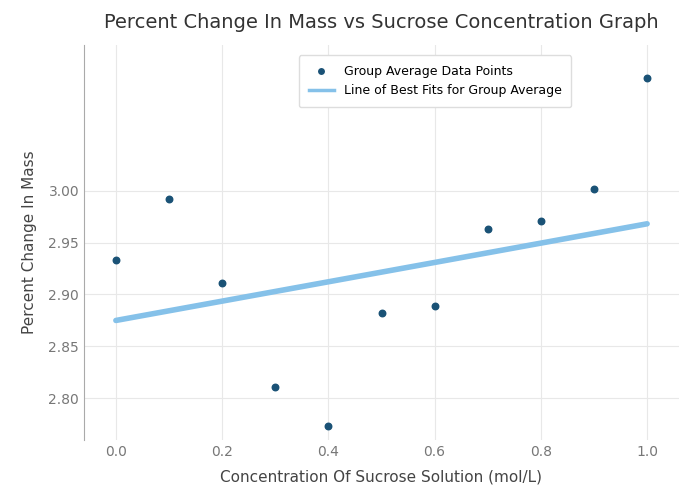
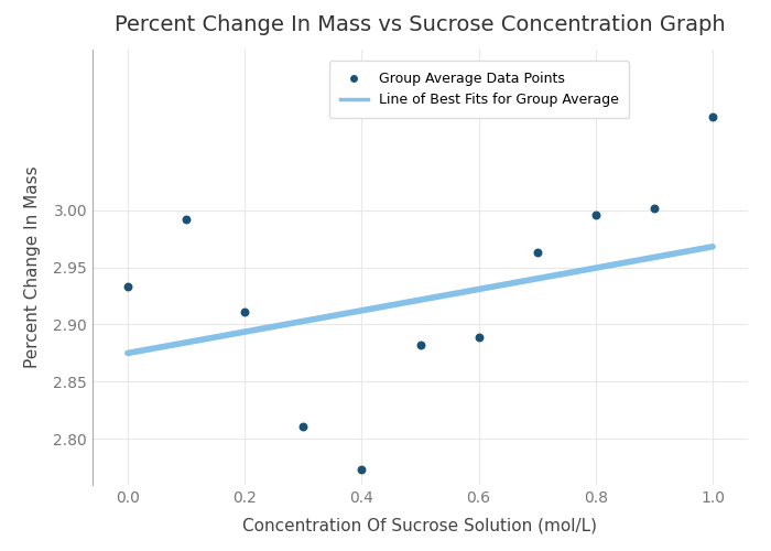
0.8: 2.971 -> 2.996
1.0: 3.108 -> 3.081
